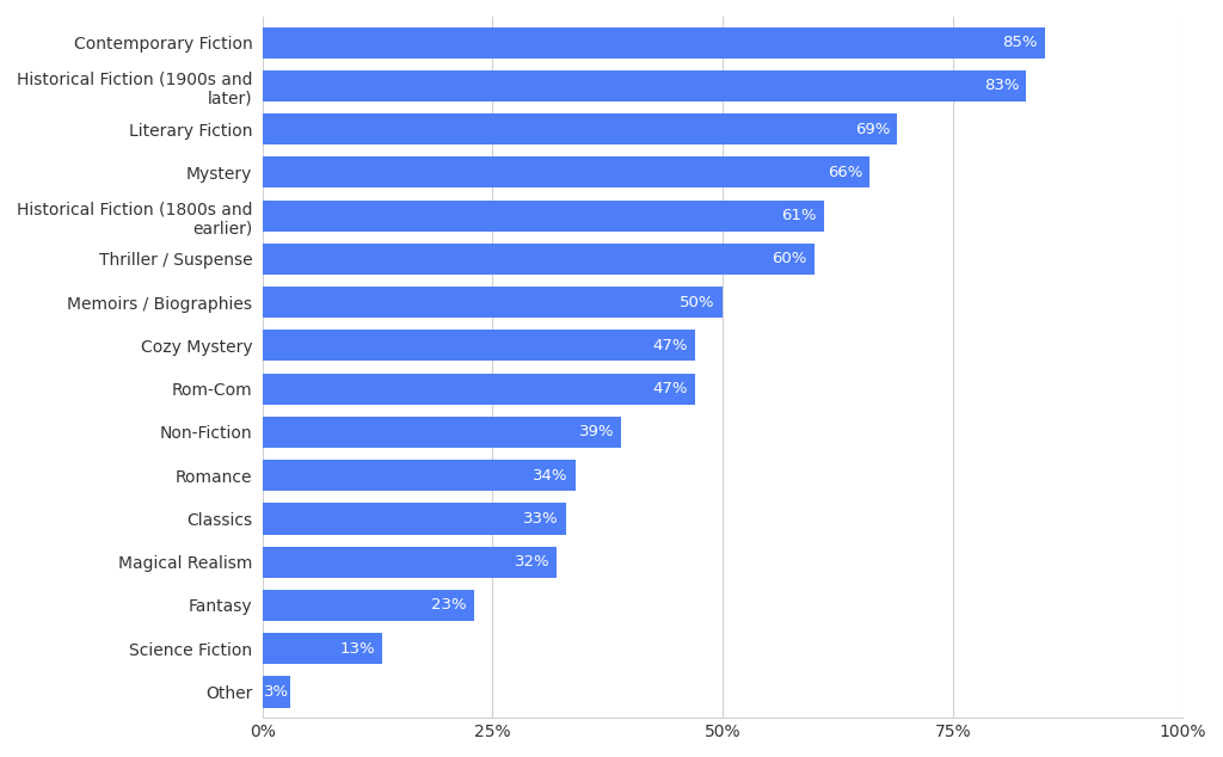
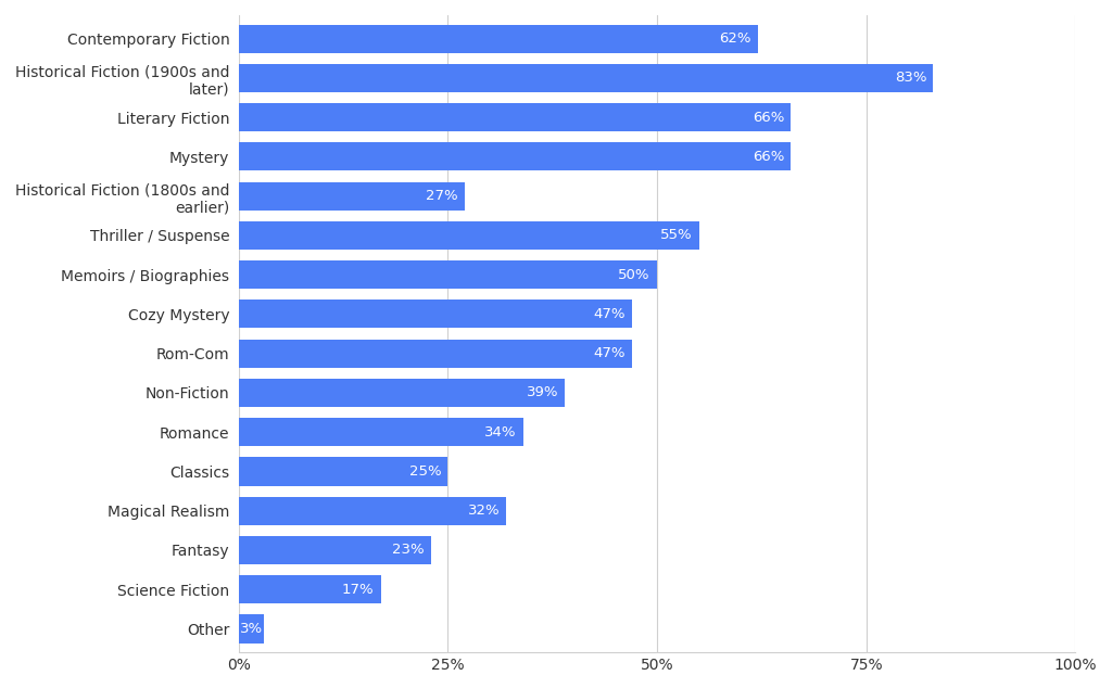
Contemporary Fiction: 85% -> 62%
Literary Fiction: 69% -> 66%
Historical Fiction (1800s and earlier): 61% -> 27%
Thriller / Suspense: 60% -> 55%
Classics: 33% -> 25%
Science Fiction: 13% -> 17%
